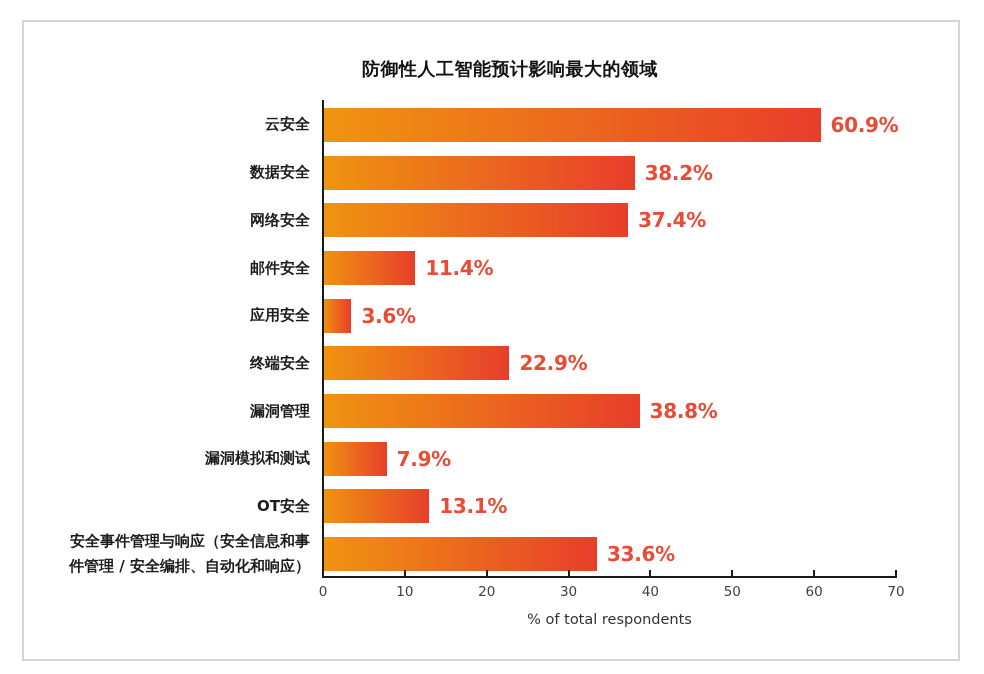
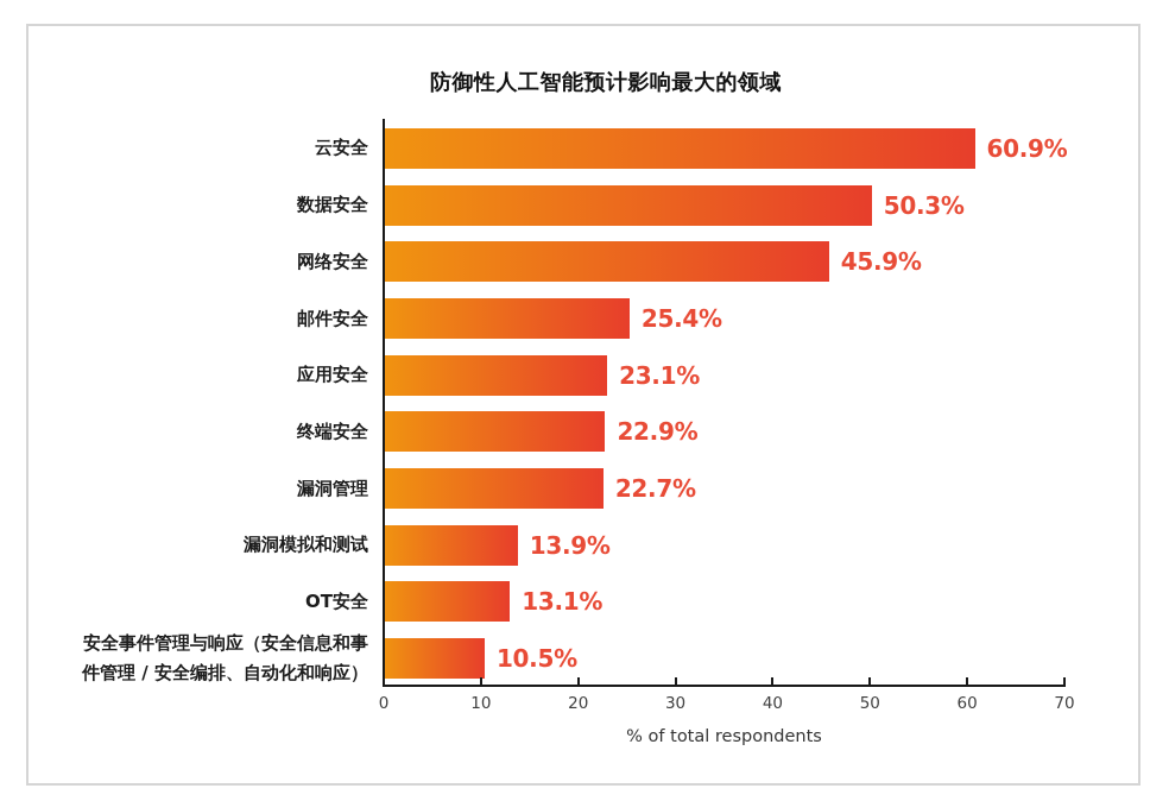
数据安全: 38.2% -> 50.3%
网络安全: 37.4% -> 45.9%
邮件安全: 11.4% -> 25.4%
应用安全: 3.6% -> 23.1%
漏洞管理: 38.8% -> 22.7%
漏洞模拟和测试: 7.9% -> 13.9%
安全事件管理与响应（安全信息和事件管理 / 安全编排、自动化和响应）: 33.6% -> 10.5%
